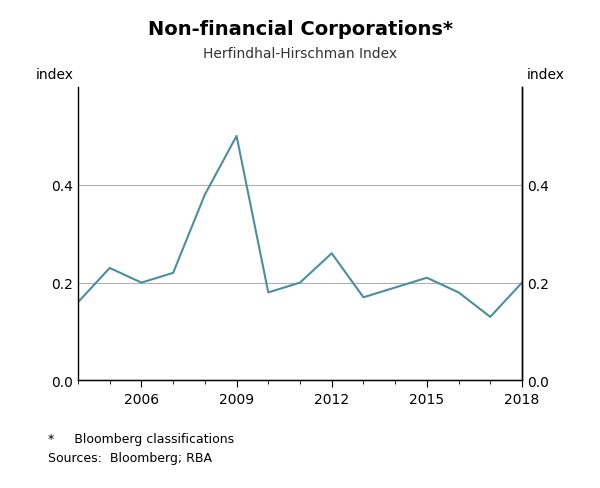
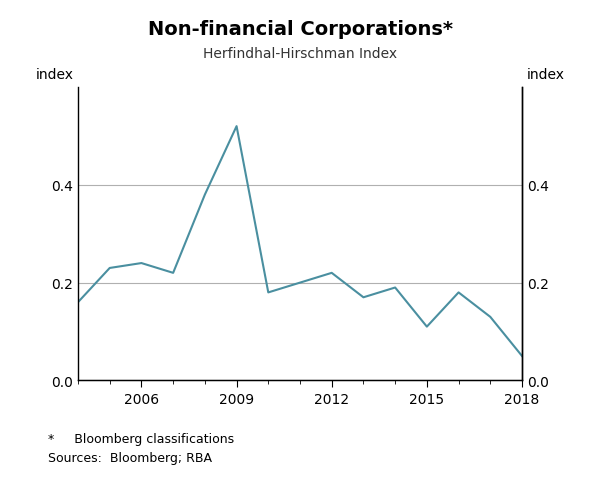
2006: 0.20 -> 0.24
2009: 0.50 -> 0.52
2012: 0.26 -> 0.22
2015: 0.21 -> 0.11
2018: 0.20 -> 0.05
